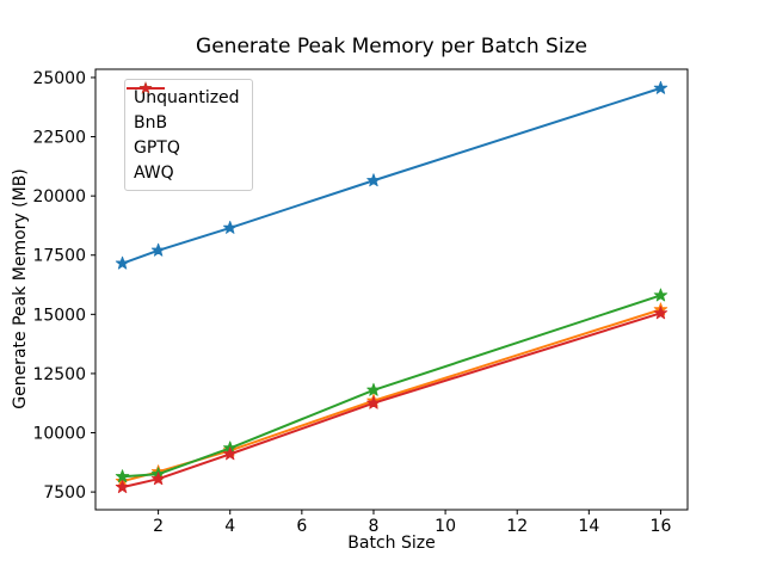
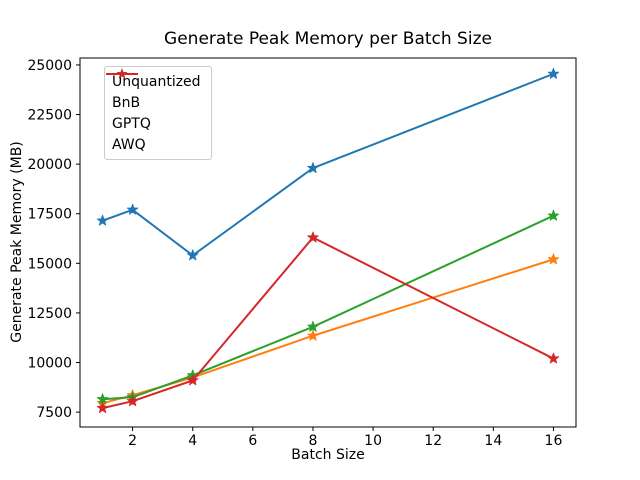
Unquantized/4: 18600 -> 15400
Unquantized/8: 20600 -> 19800
AWQ/8: 11200 -> 16300
GPTQ/16: 15800 -> 17400
AWQ/16: 15000 -> 10200
